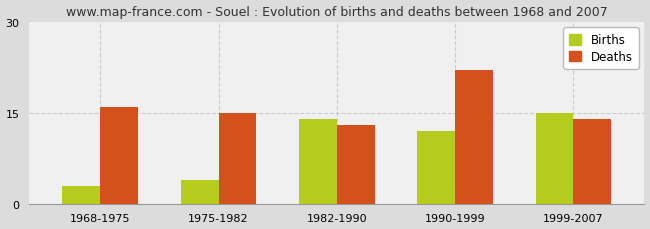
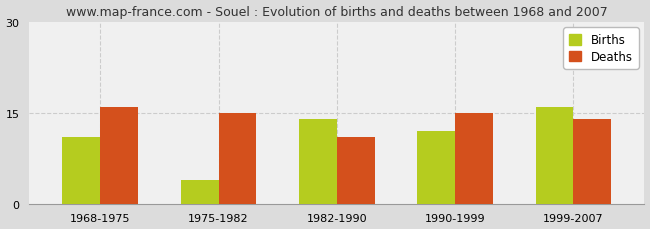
Births/1968-1975: 3 -> 11
Deaths/1982-1990: 13 -> 11
Deaths/1990-1999: 22 -> 15
Births/1999-2007: 15 -> 16
